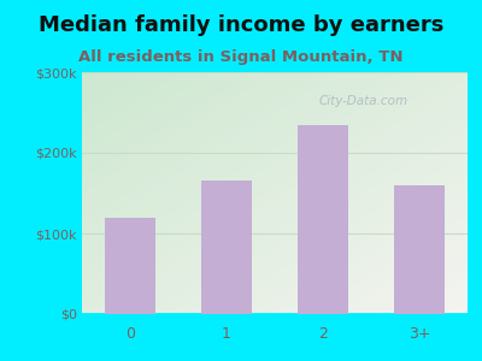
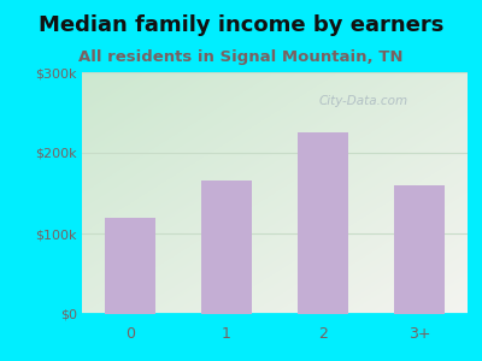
2: $235k -> $226k
